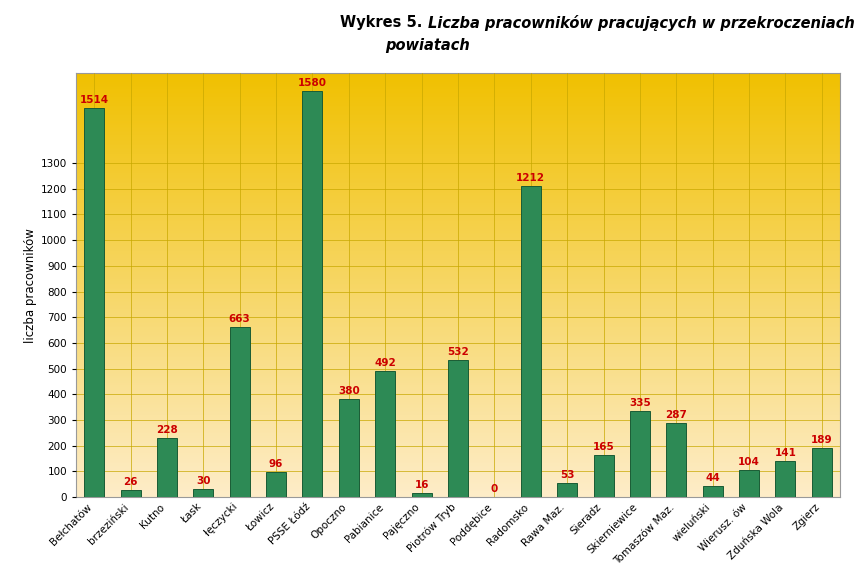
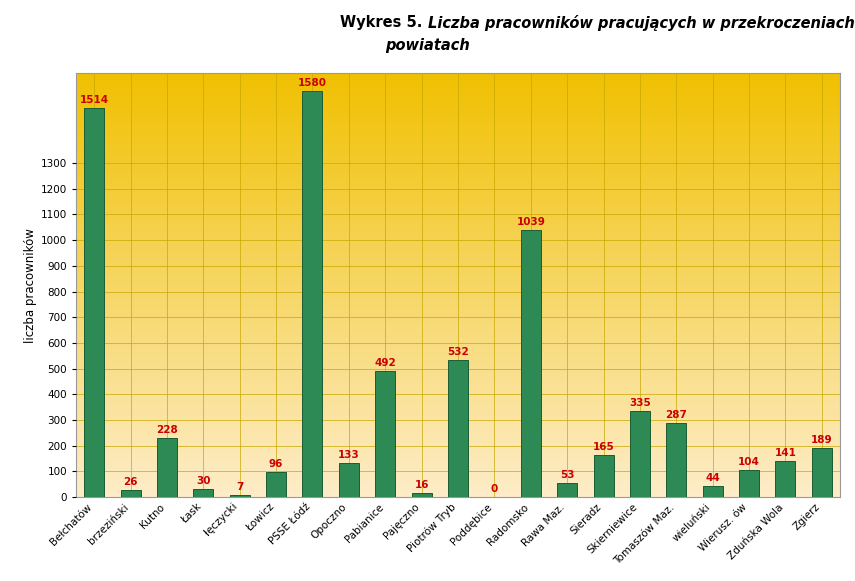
łęczycki: 663 -> 7
Opoczno: 380 -> 133
Radomsko: 1212 -> 1039
